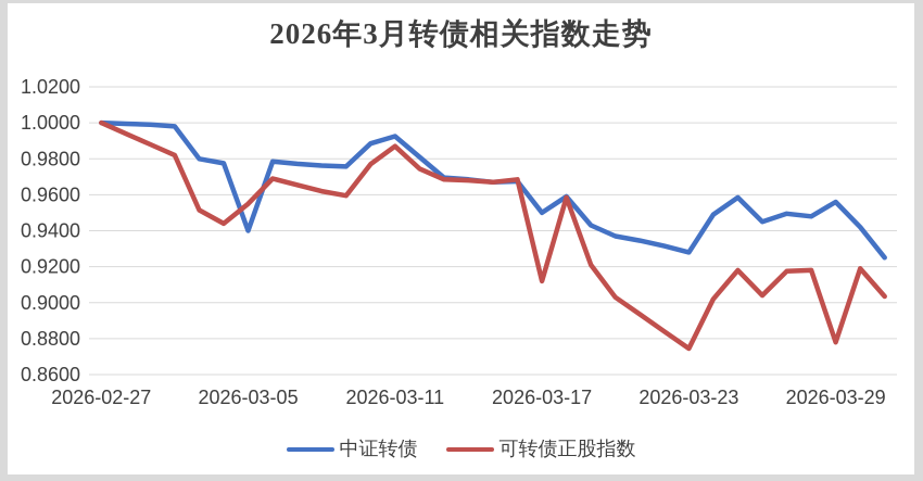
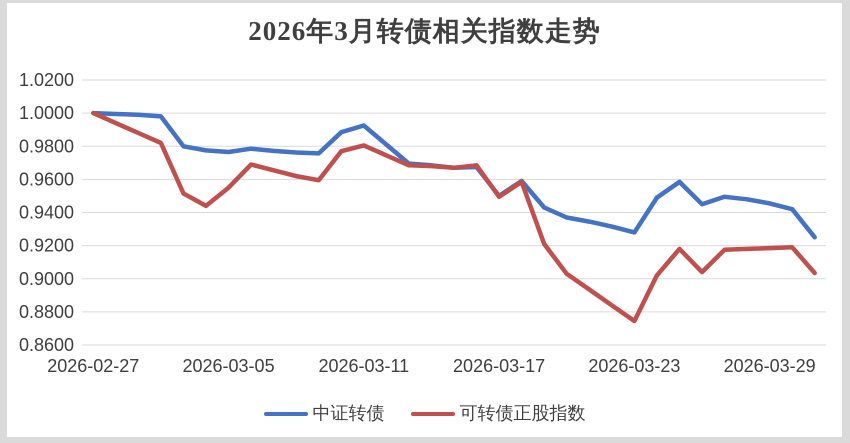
中证转债/2026-03-05: 0.940 -> 0.977
可转债正股指数/2026-03-11: 0.987 -> 0.981
可转债正股指数/2026-03-17: 0.912 -> 0.950
中证转债/2026-03-29: 0.956 -> 0.946
可转债正股指数/2026-03-29: 0.878 -> 0.918
